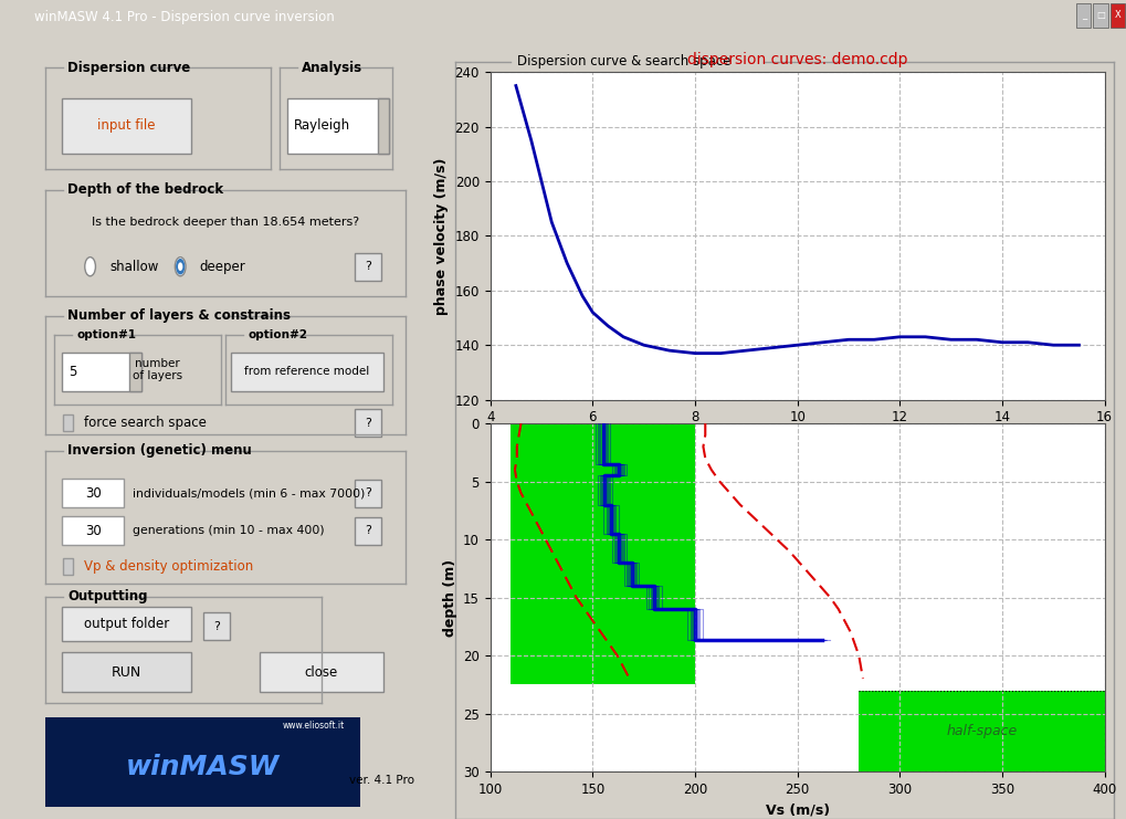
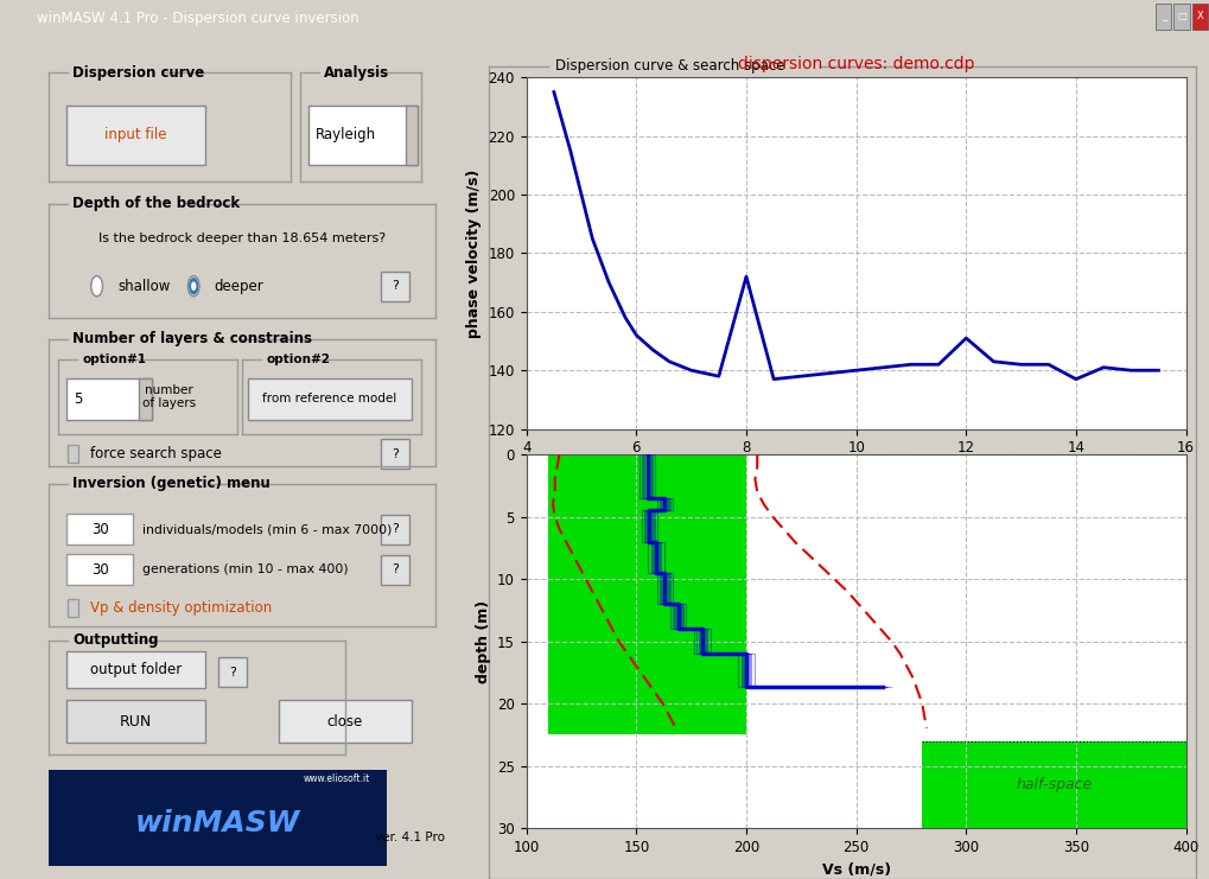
8: 137 -> 172
12: 143 -> 151
14: 141 -> 137
